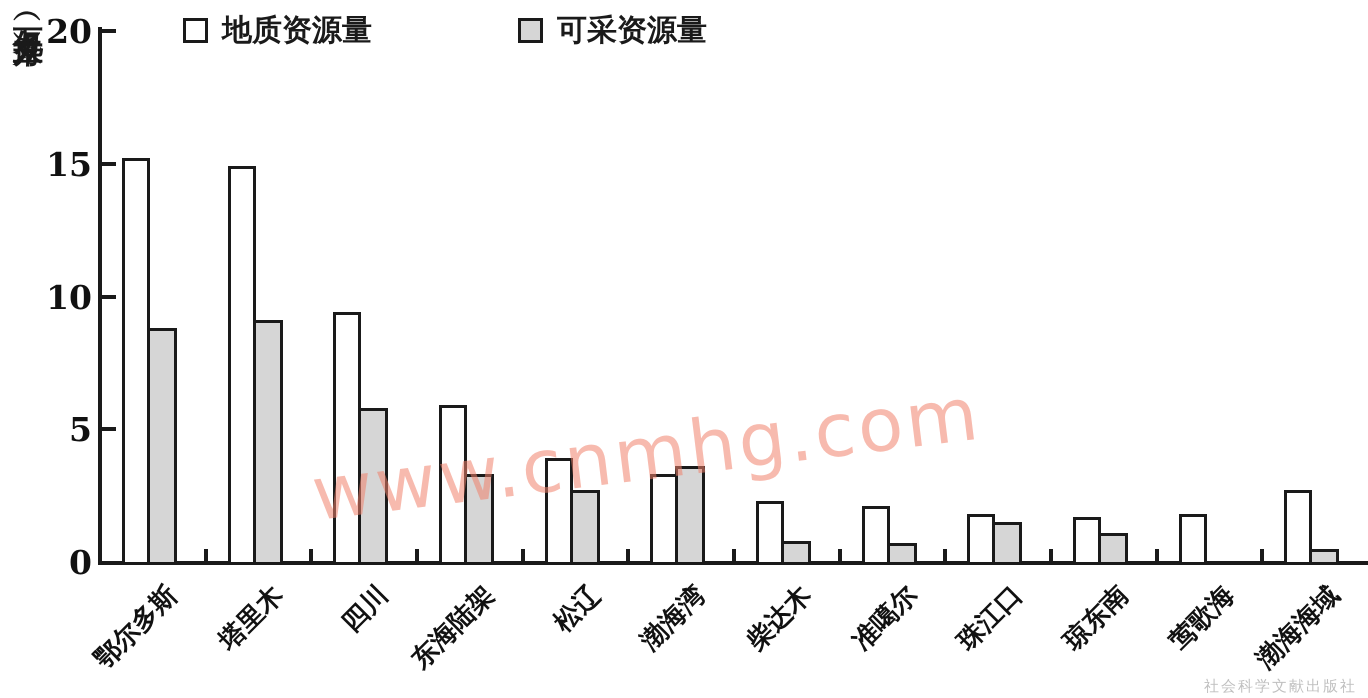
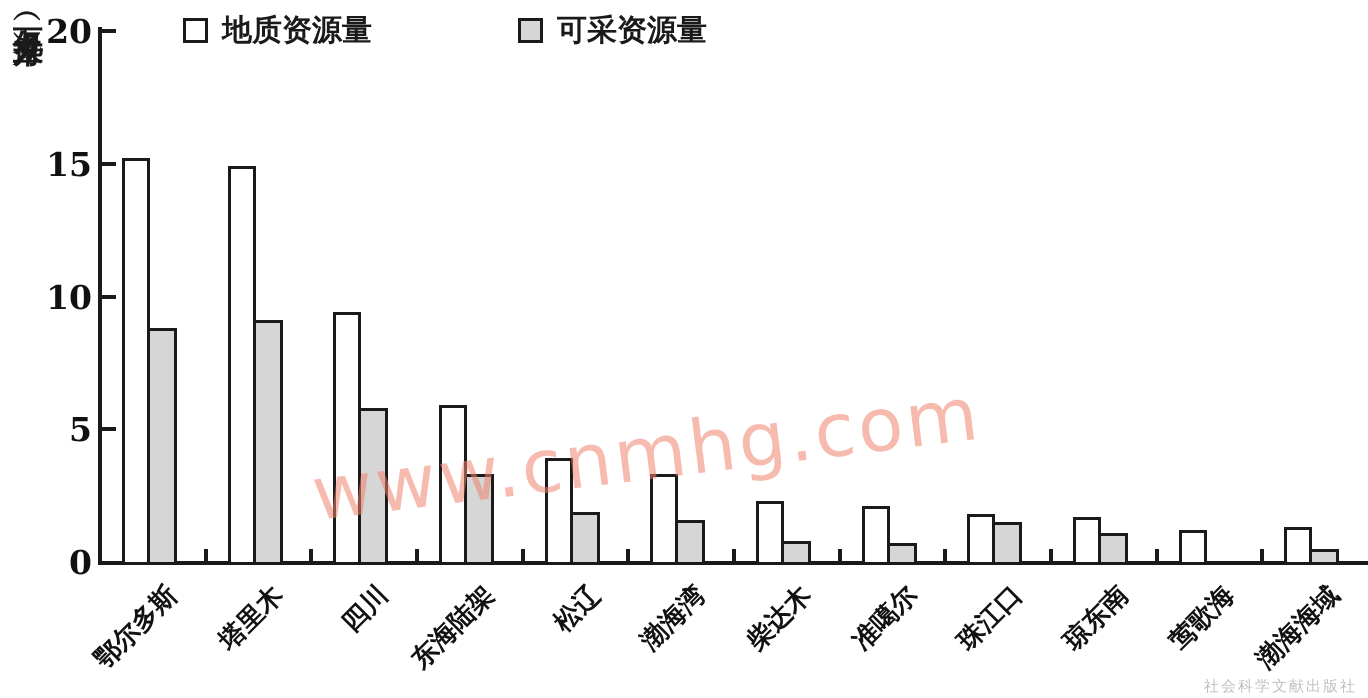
可采资源量/松辽: 2.7 -> 1.9
可采资源量/渤海湾: 3.6 -> 1.6
地质资源量/莺歌海: 1.8 -> 1.2
地质资源量/渤海海域: 2.7 -> 1.3
